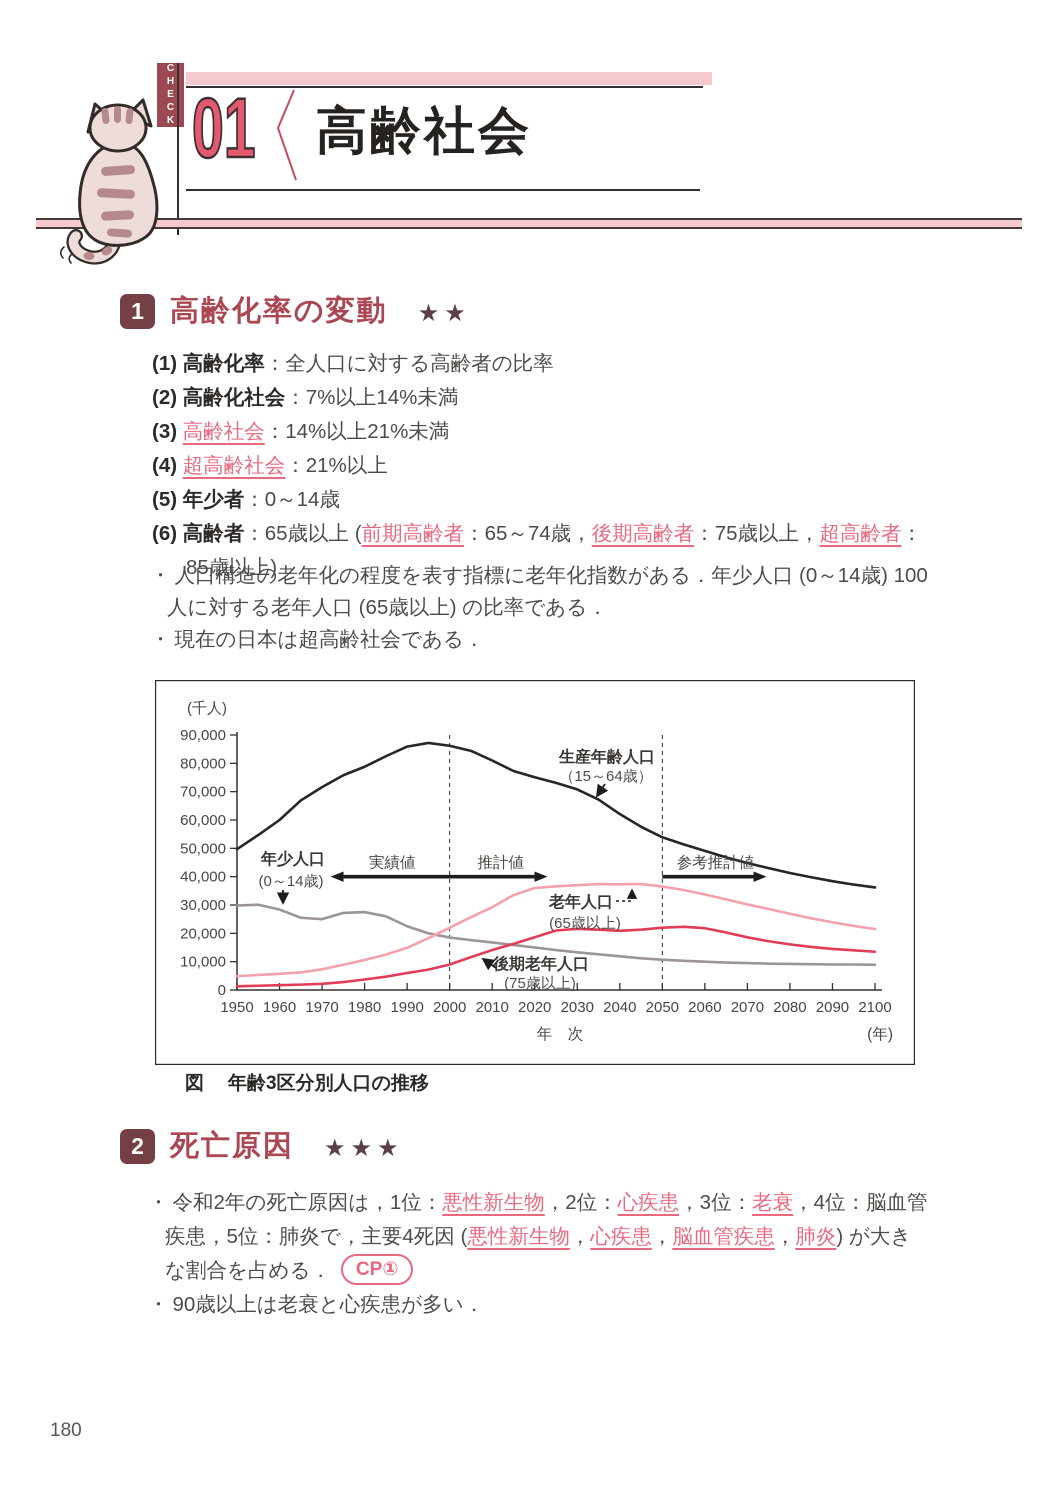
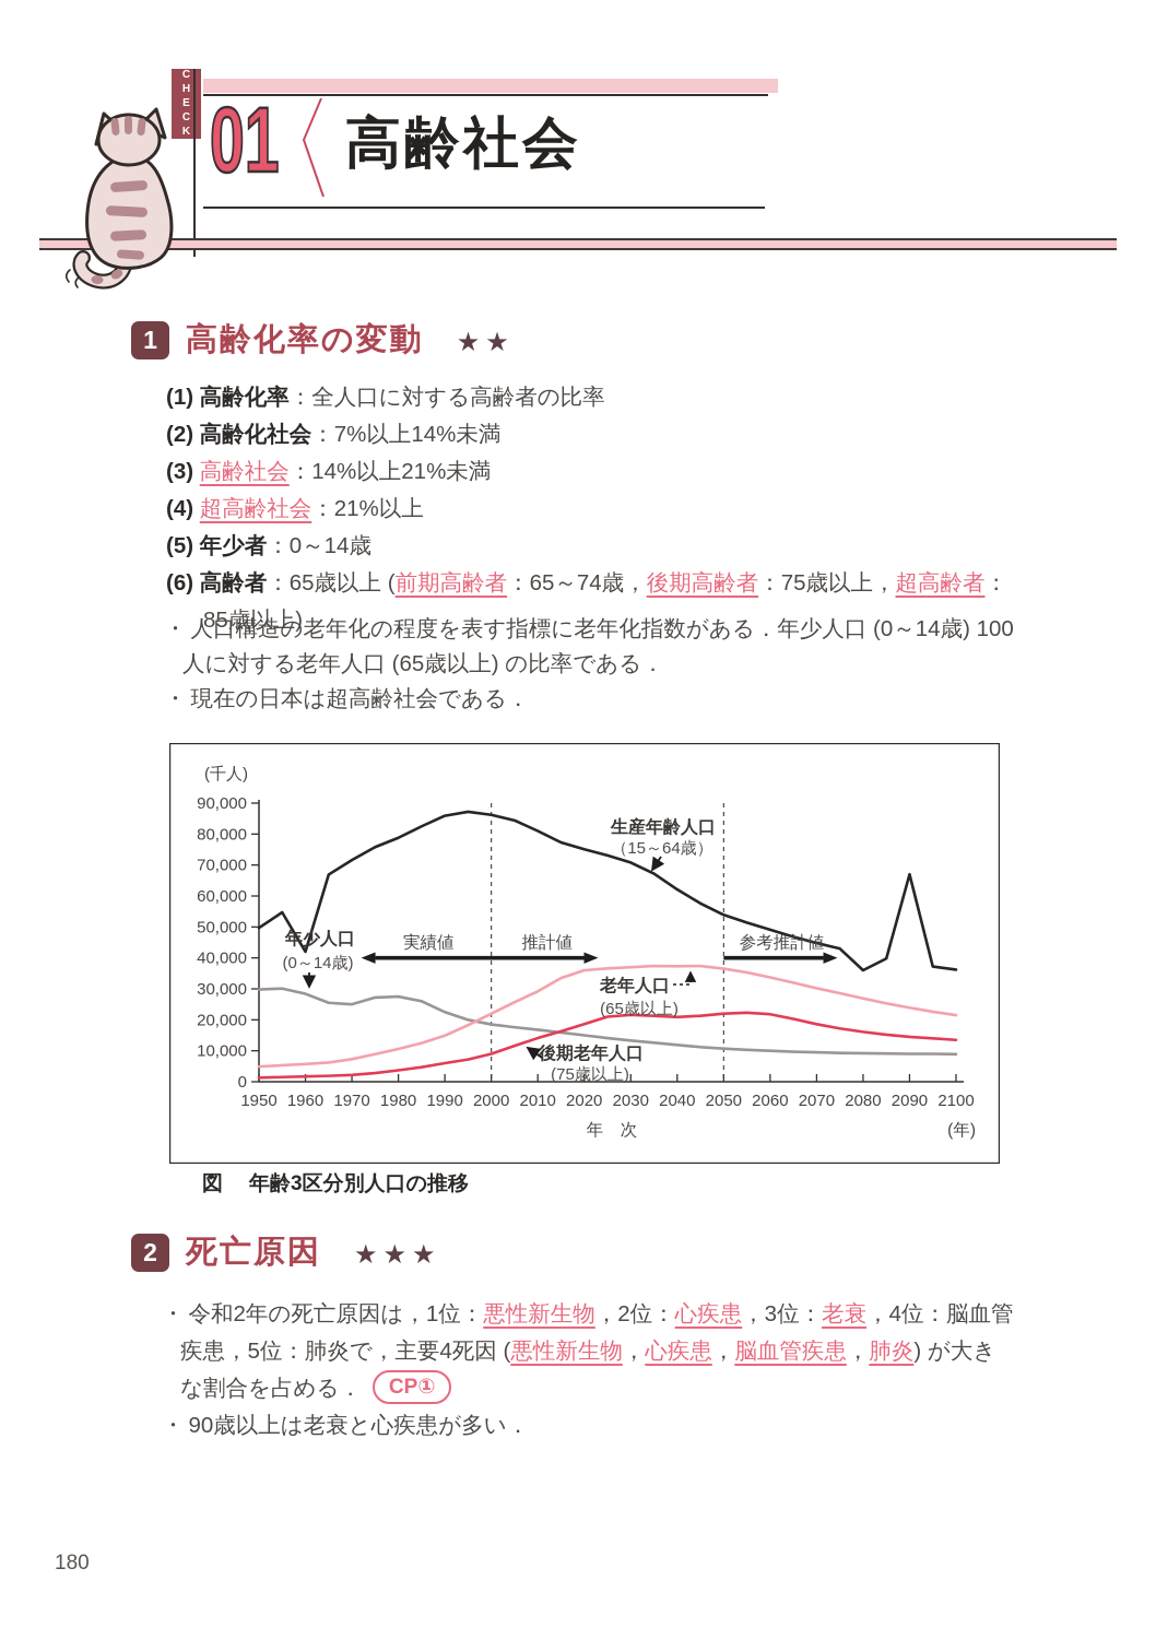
生産年齢人口（15～64歳）/1960: 60000 -> 42000
生産年齢人口（15～64歳）/2080: 41000 -> 36000
生産年齢人口（15～64歳）/2090: 38000 -> 67000
